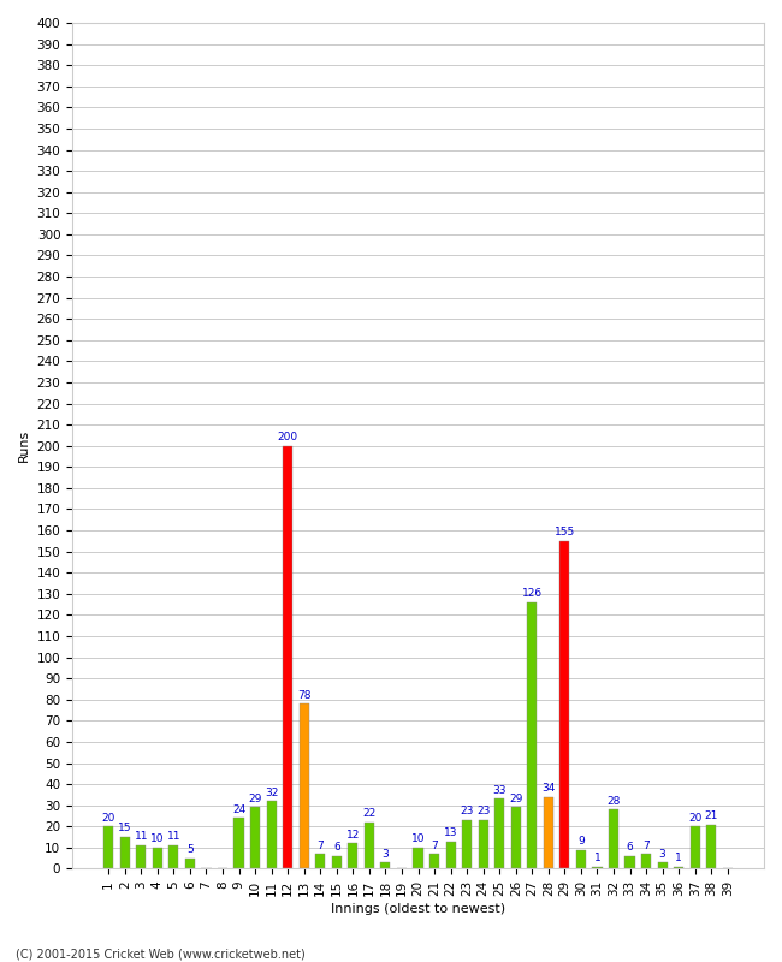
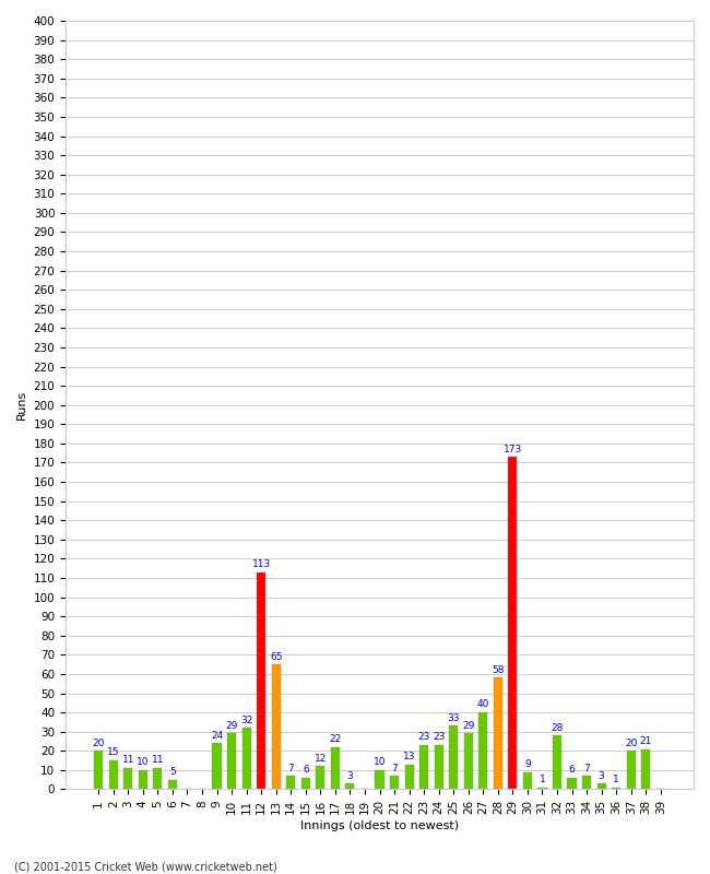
12: 200 -> 113
13: 78 -> 65
27: 126 -> 40
28: 34 -> 58
29: 155 -> 173
